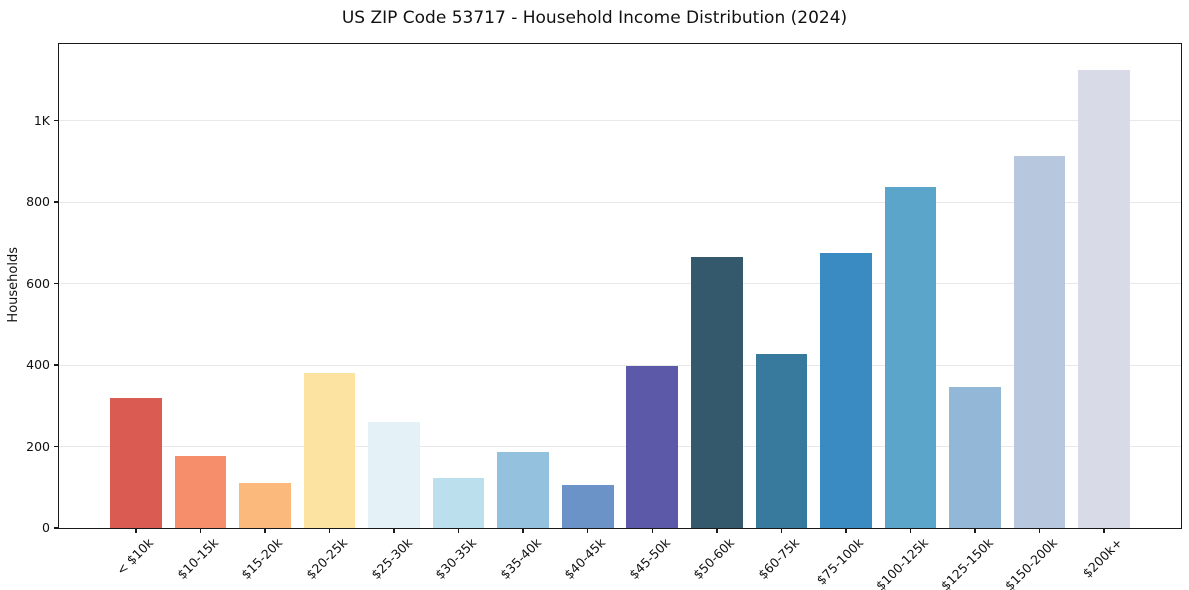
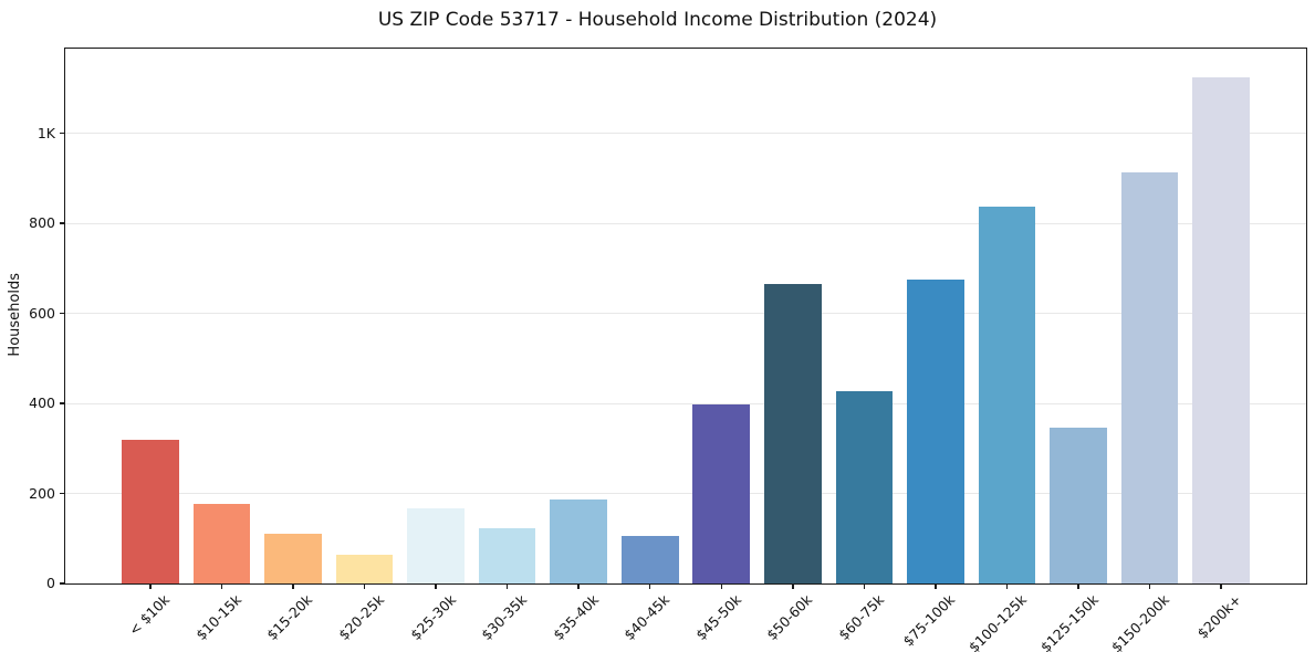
$20-25k: 380 -> 60
$25-30k: 260 -> 170
